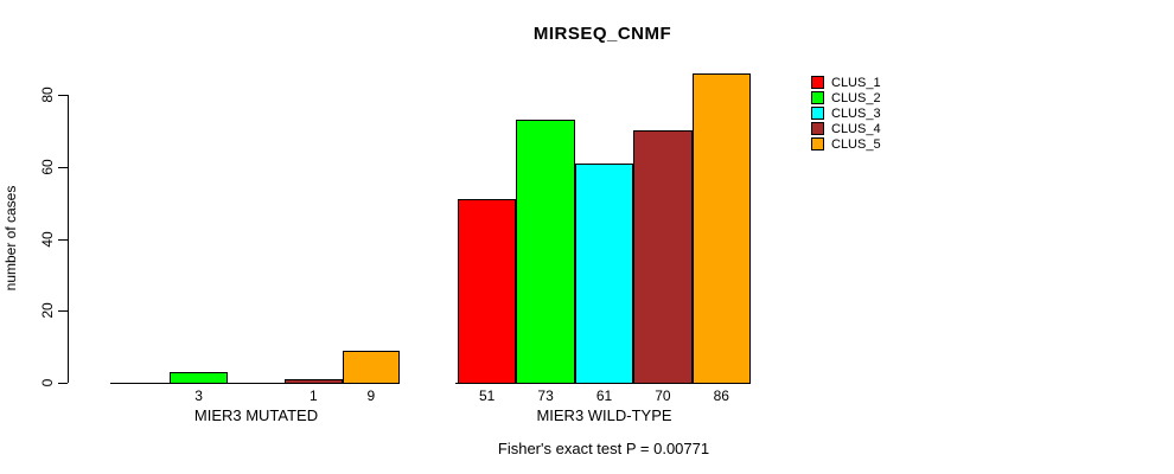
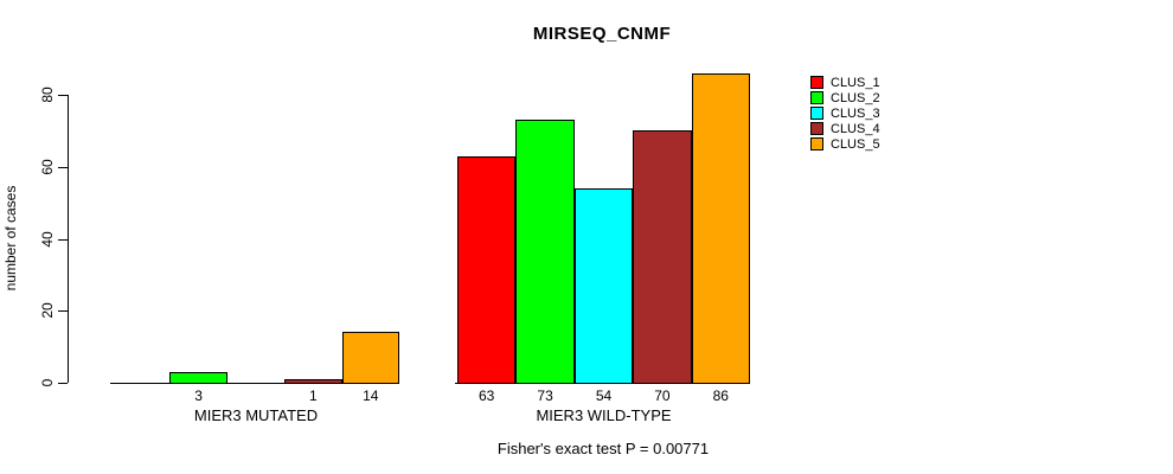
CLUS_5/MIER3 MUTATED: 9 -> 14
CLUS_1/MIER3 WILD-TYPE: 51 -> 63
CLUS_3/MIER3 WILD-TYPE: 61 -> 54
